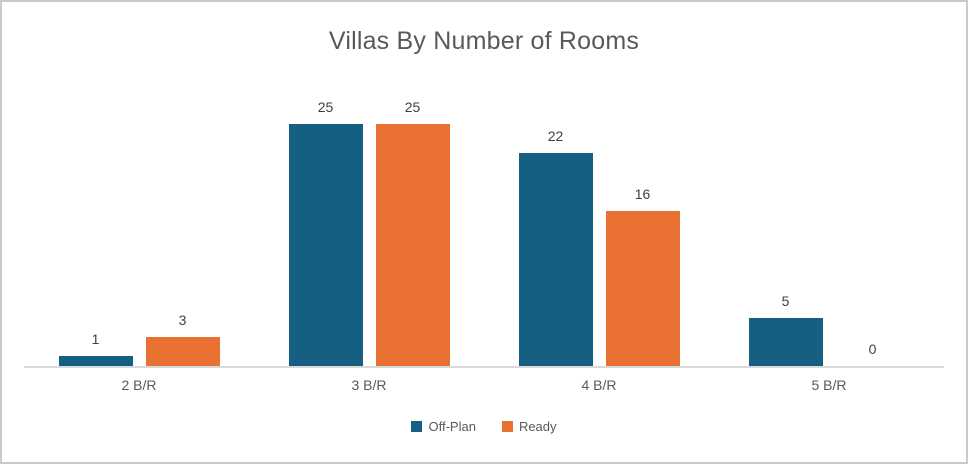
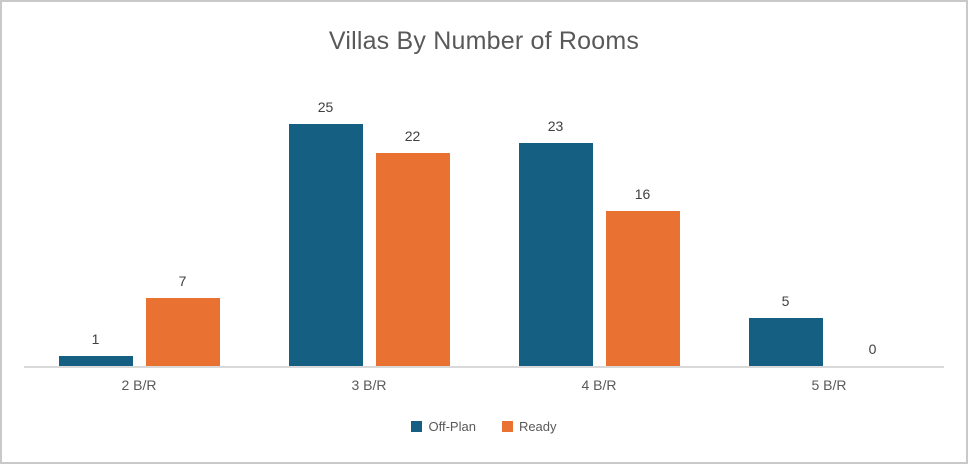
Ready/2 B/R: 3 -> 7
Ready/3 B/R: 25 -> 22
Off-Plan/4 B/R: 22 -> 23
